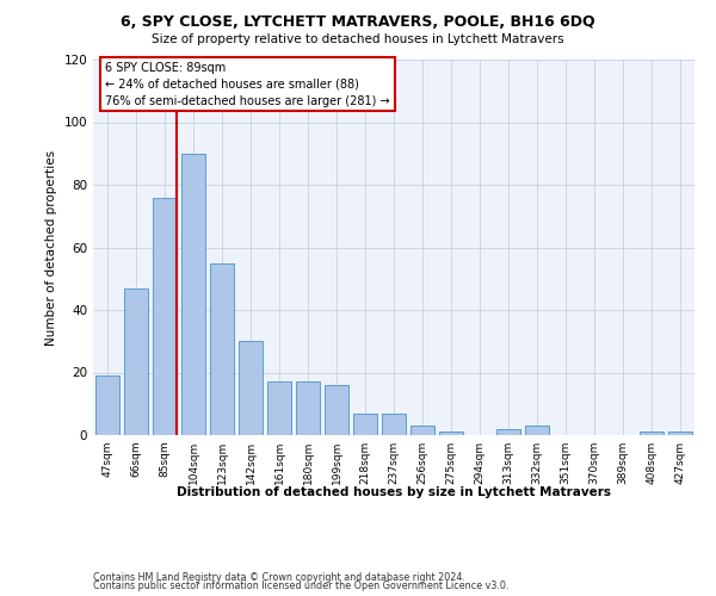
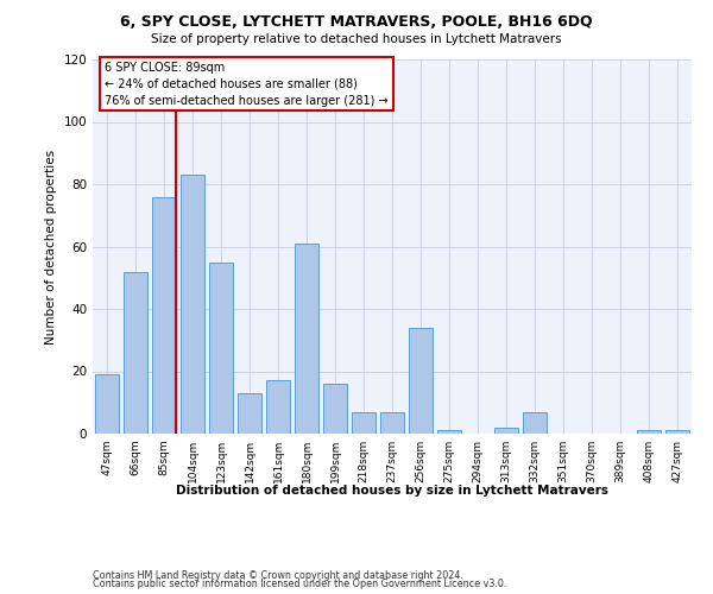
66sqm: 47 -> 52
104sqm: 90 -> 83
142sqm: 30 -> 13
180sqm: 17 -> 61
256sqm: 3 -> 34
332sqm: 3 -> 7
